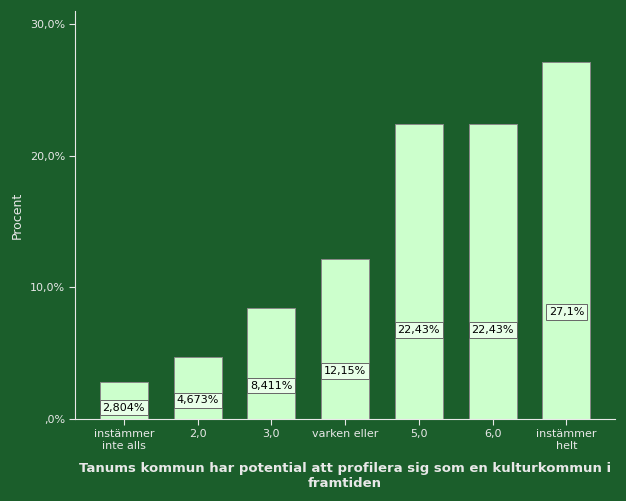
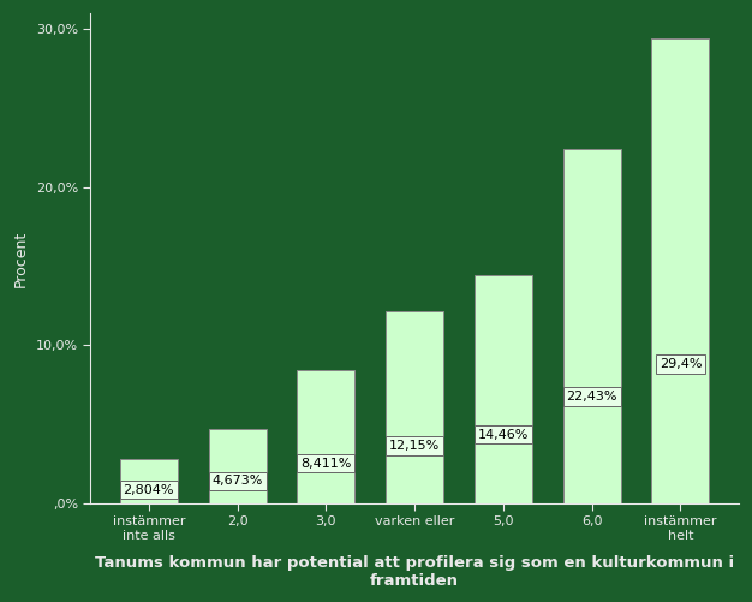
5,0: 22,43% -> 14,46%
instämmer helt: 27,1% -> 29,4%
